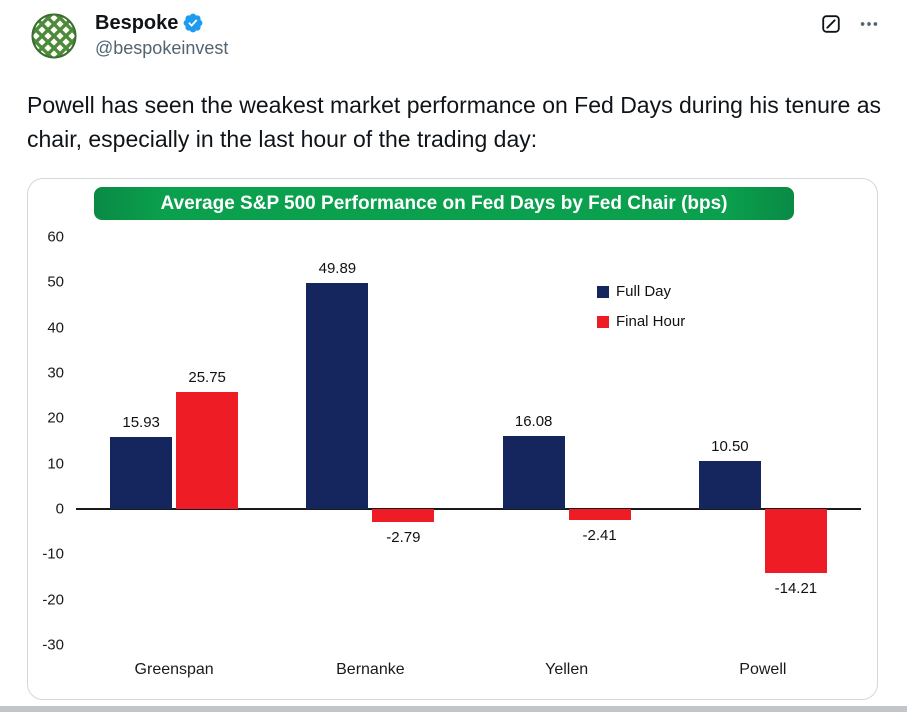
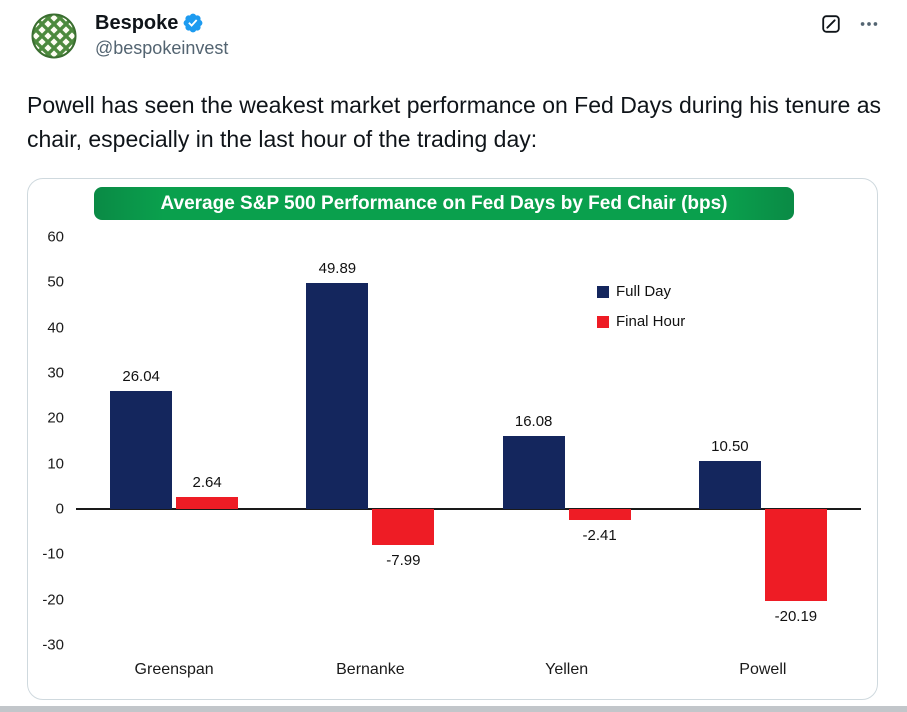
Full Day/Greenspan: 15.93 -> 26.04
Final Hour/Greenspan: 25.75 -> 2.64
Final Hour/Bernanke: -2.79 -> -7.99
Final Hour/Powell: -14.21 -> -20.19
